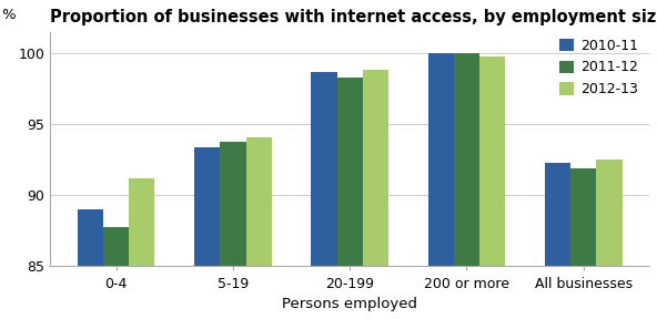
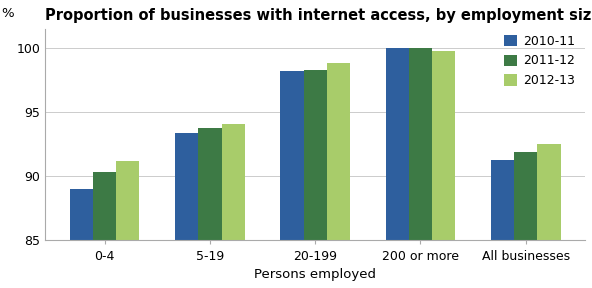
2011-12/0-4: 87.8 -> 90.3
2010-11/20-199: 98.7 -> 98.2
2010-11/All businesses: 92.3 -> 91.3
